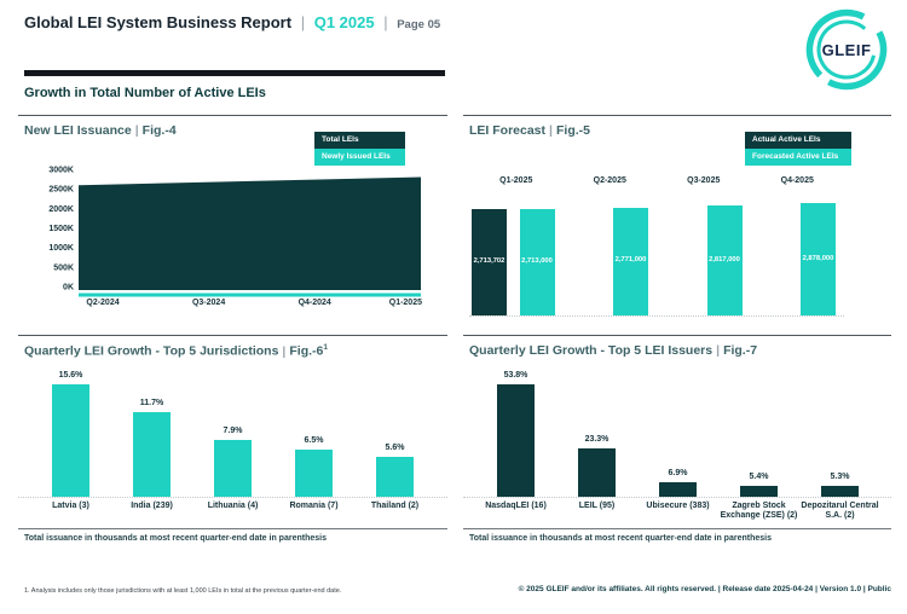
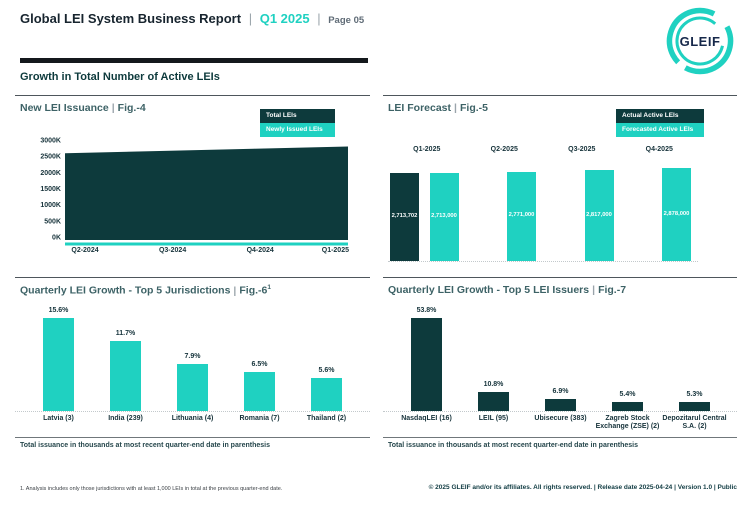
Quarterly LEI Growth - Top 5 LEI Issuers/LEIL (95): 23.3% -> 10.8%
